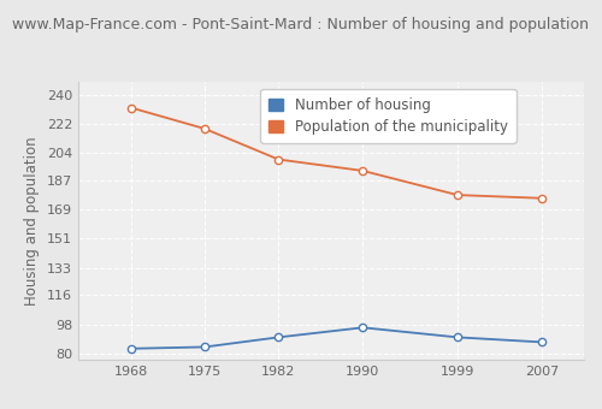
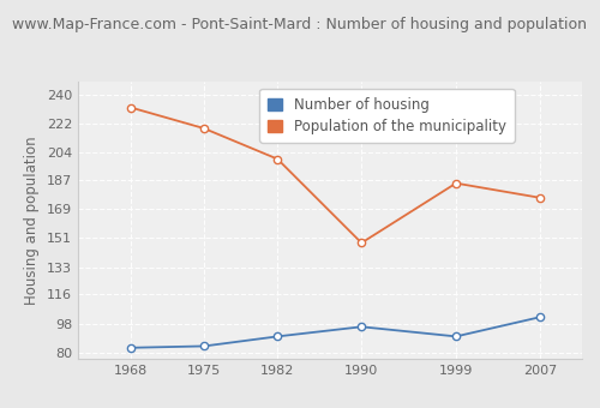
Population of the municipality/1990: 193 -> 148
Population of the municipality/1999: 178 -> 185
Number of housing/2007: 87 -> 102
